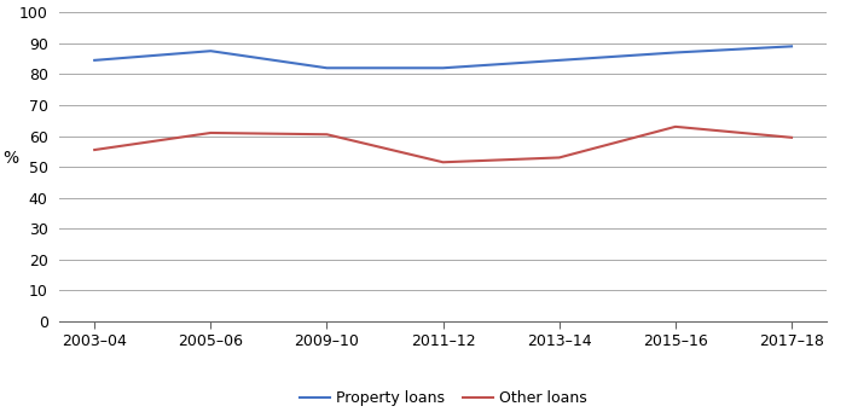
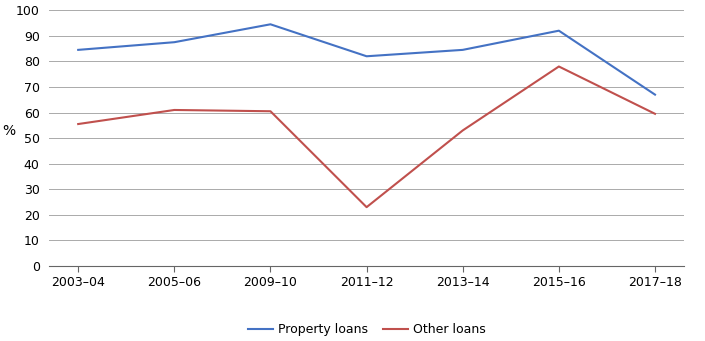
Property loans/2009–10: 82.0 -> 94.5
Other loans/2011–12: 51.5 -> 23.0
Property loans/2015–16: 87.0 -> 92.0
Other loans/2015–16: 63.0 -> 78.0
Property loans/2017–18: 89.0 -> 67.0
